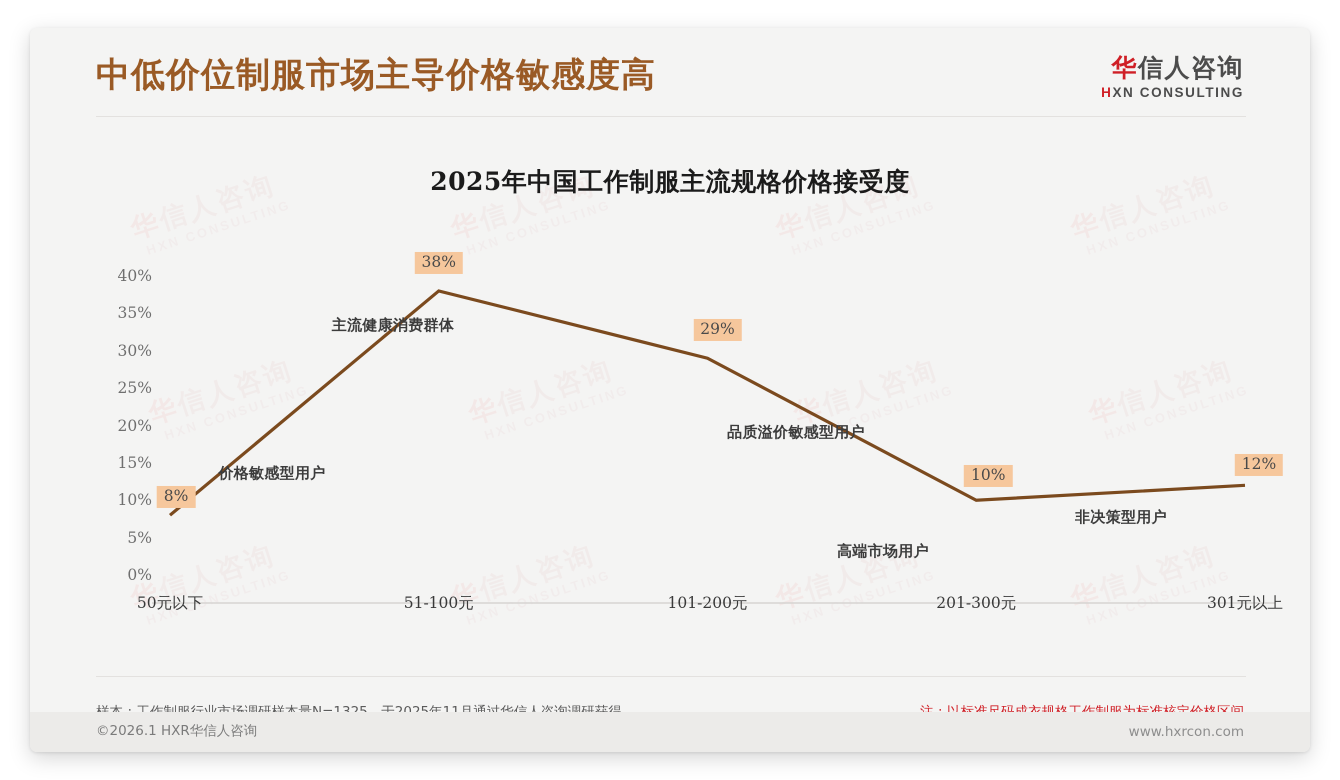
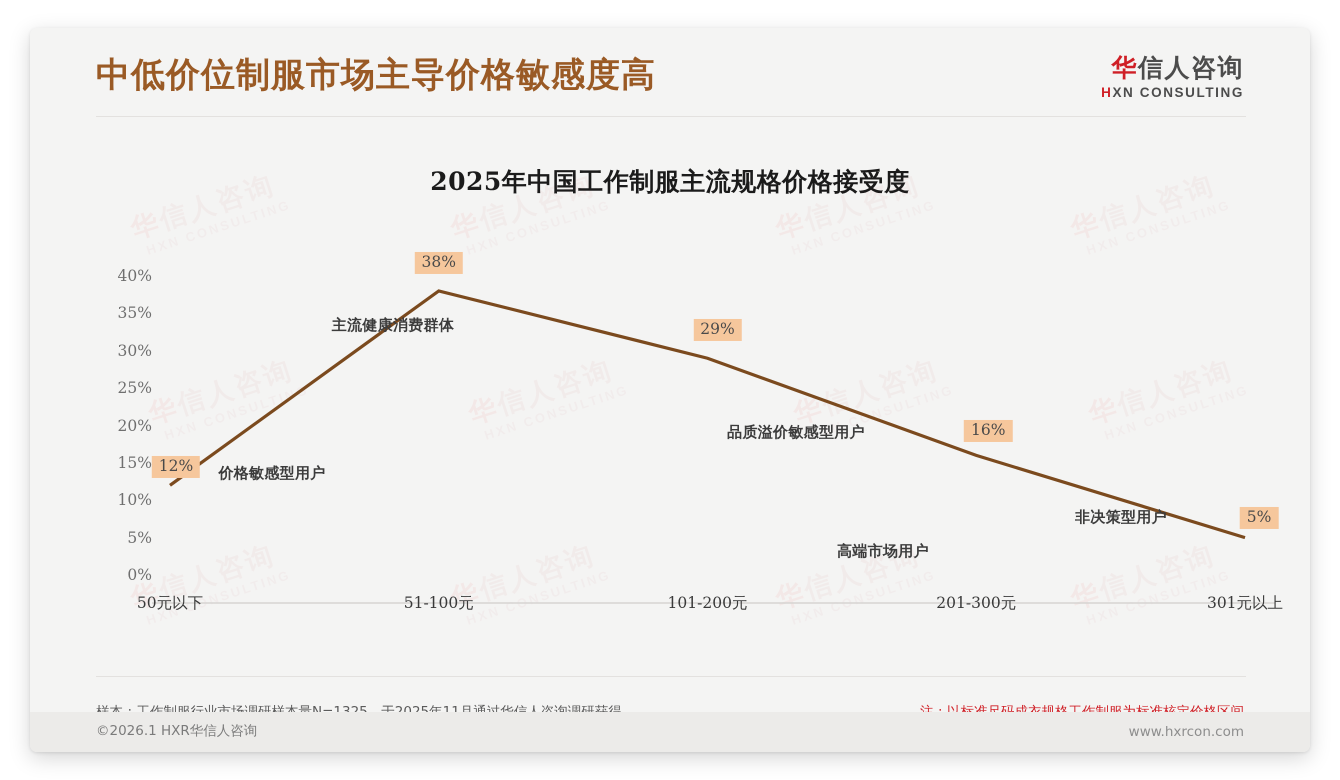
50元以下: 8% -> 12%
201-300元: 10% -> 16%
301元以上: 12% -> 5%
